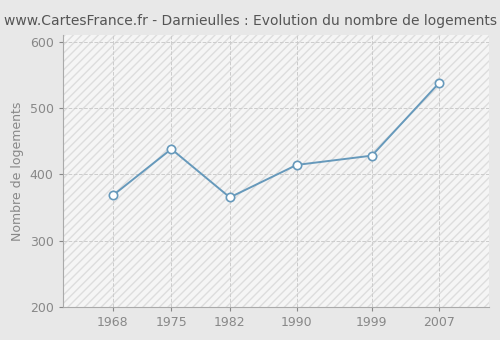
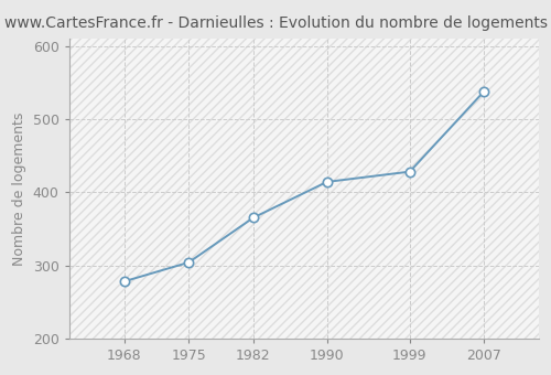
1968: 368 -> 278
1975: 438 -> 304
